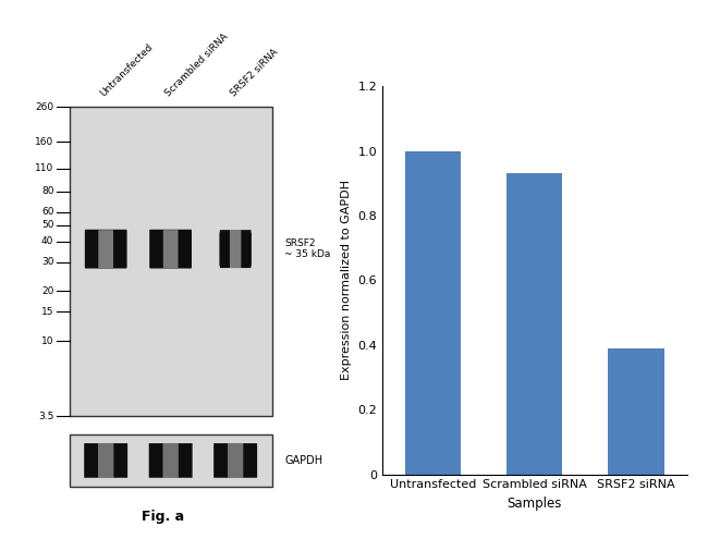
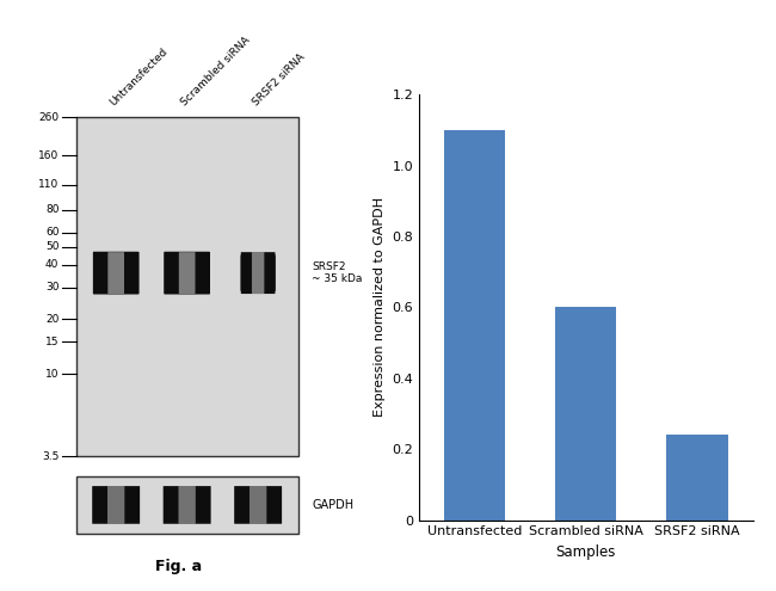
Untransfected: 1.00 -> 1.10
Scrambled siRNA: 0.93 -> 0.60
SRSF2 siRNA: 0.39 -> 0.24
